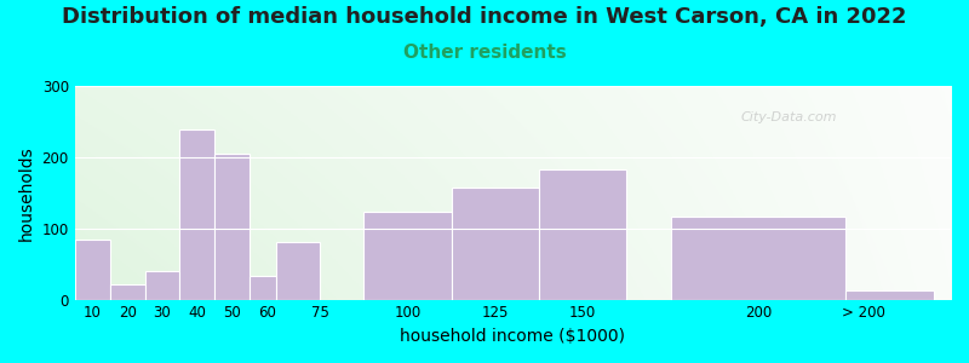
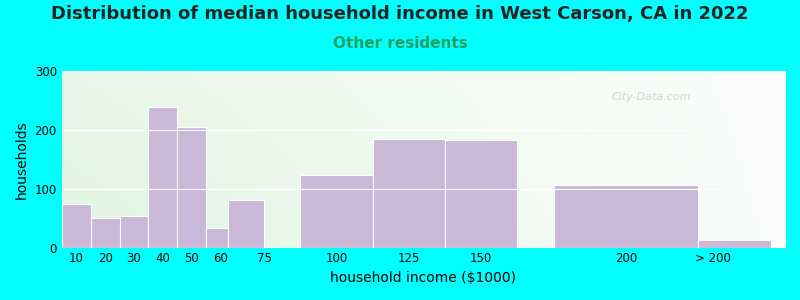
10: 85 -> 74
20: 22 -> 50
30: 40 -> 54
125: 157 -> 184
200: 117 -> 106
